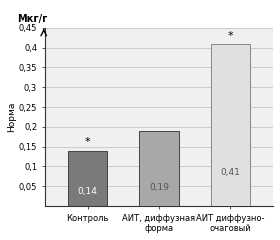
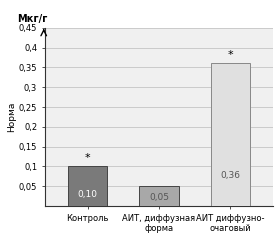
Контроль: 0,14 -> 0,10
АИТ, диффузная форма: 0,19 -> 0,05
АИТ диффузно- очаговый: 0,41 -> 0,36
